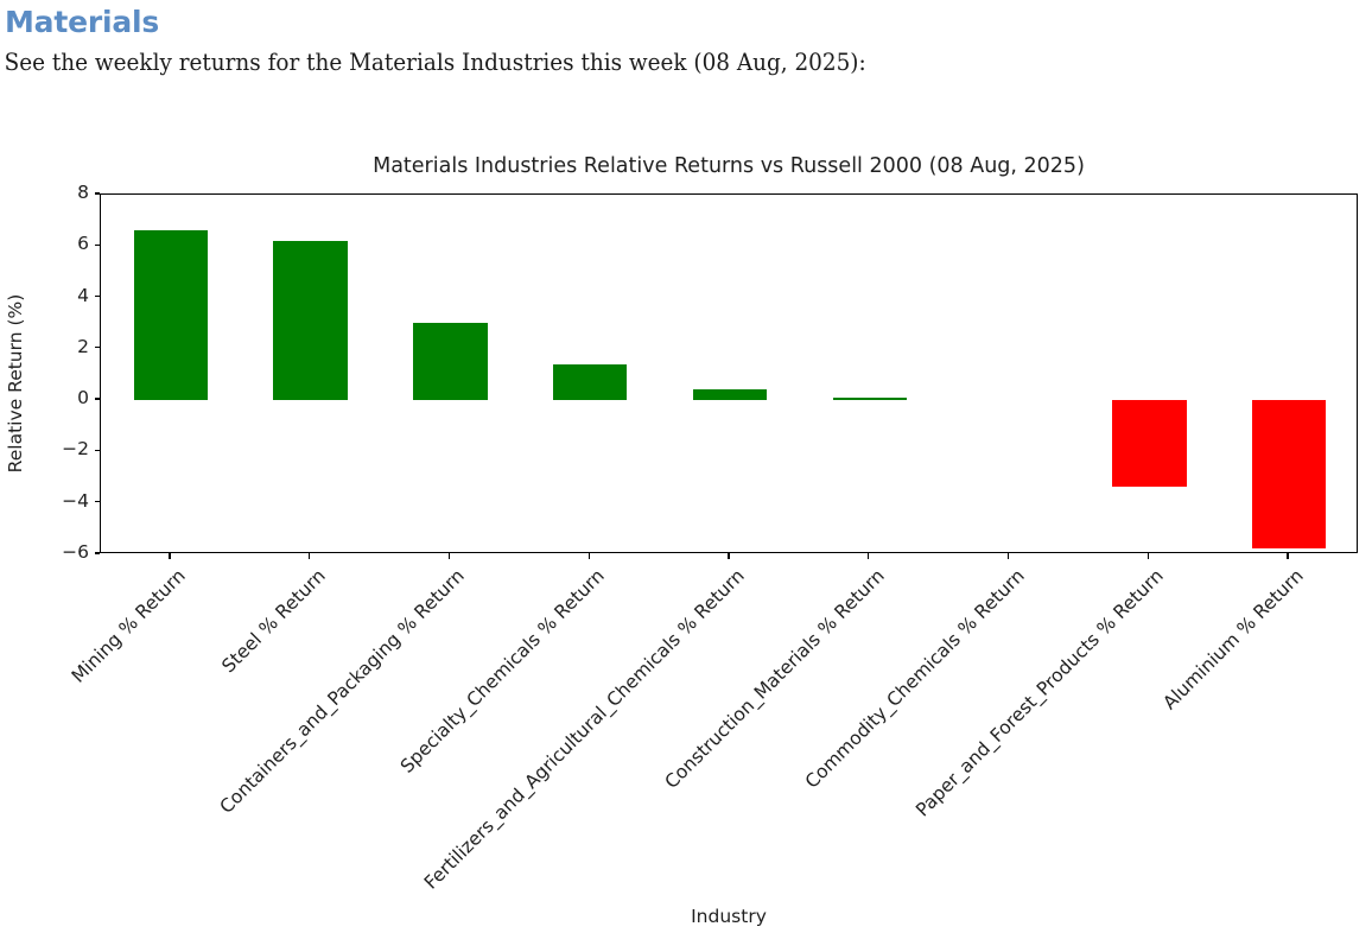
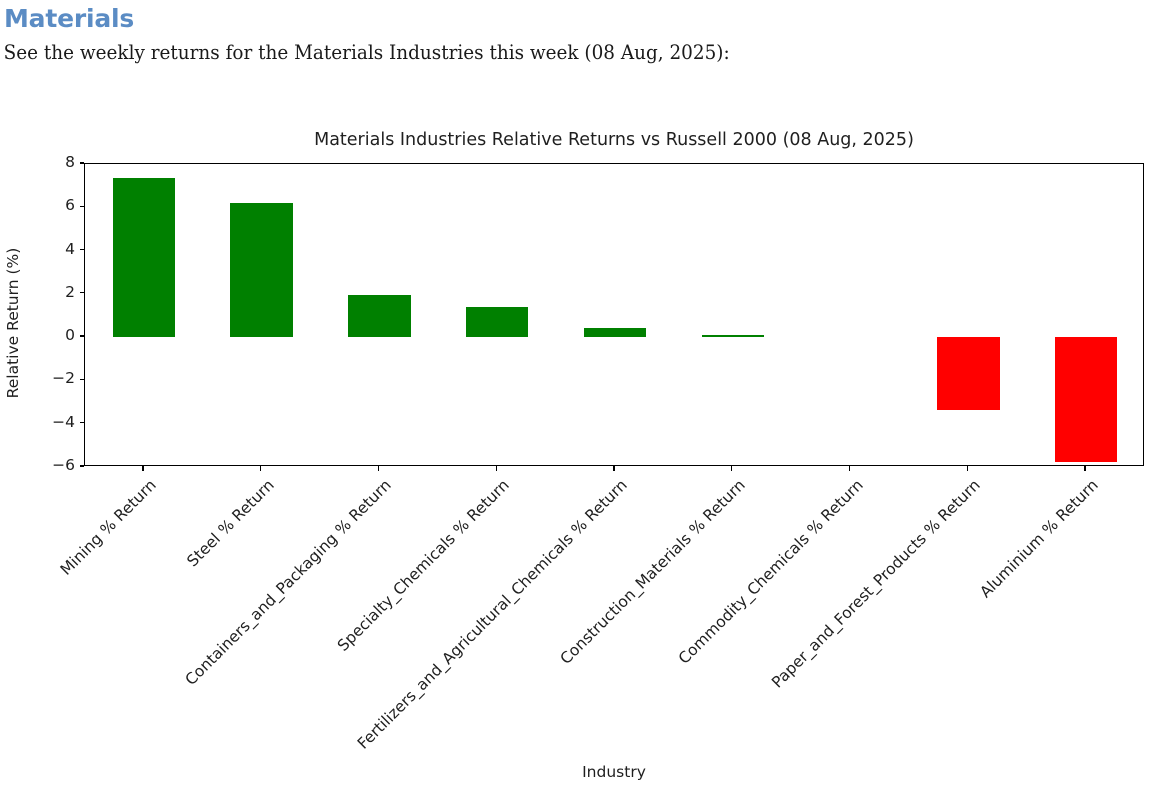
Mining % Return: 6.6 -> 7.3
Containers_and_Packaging % Return: 3.0 -> 1.9
